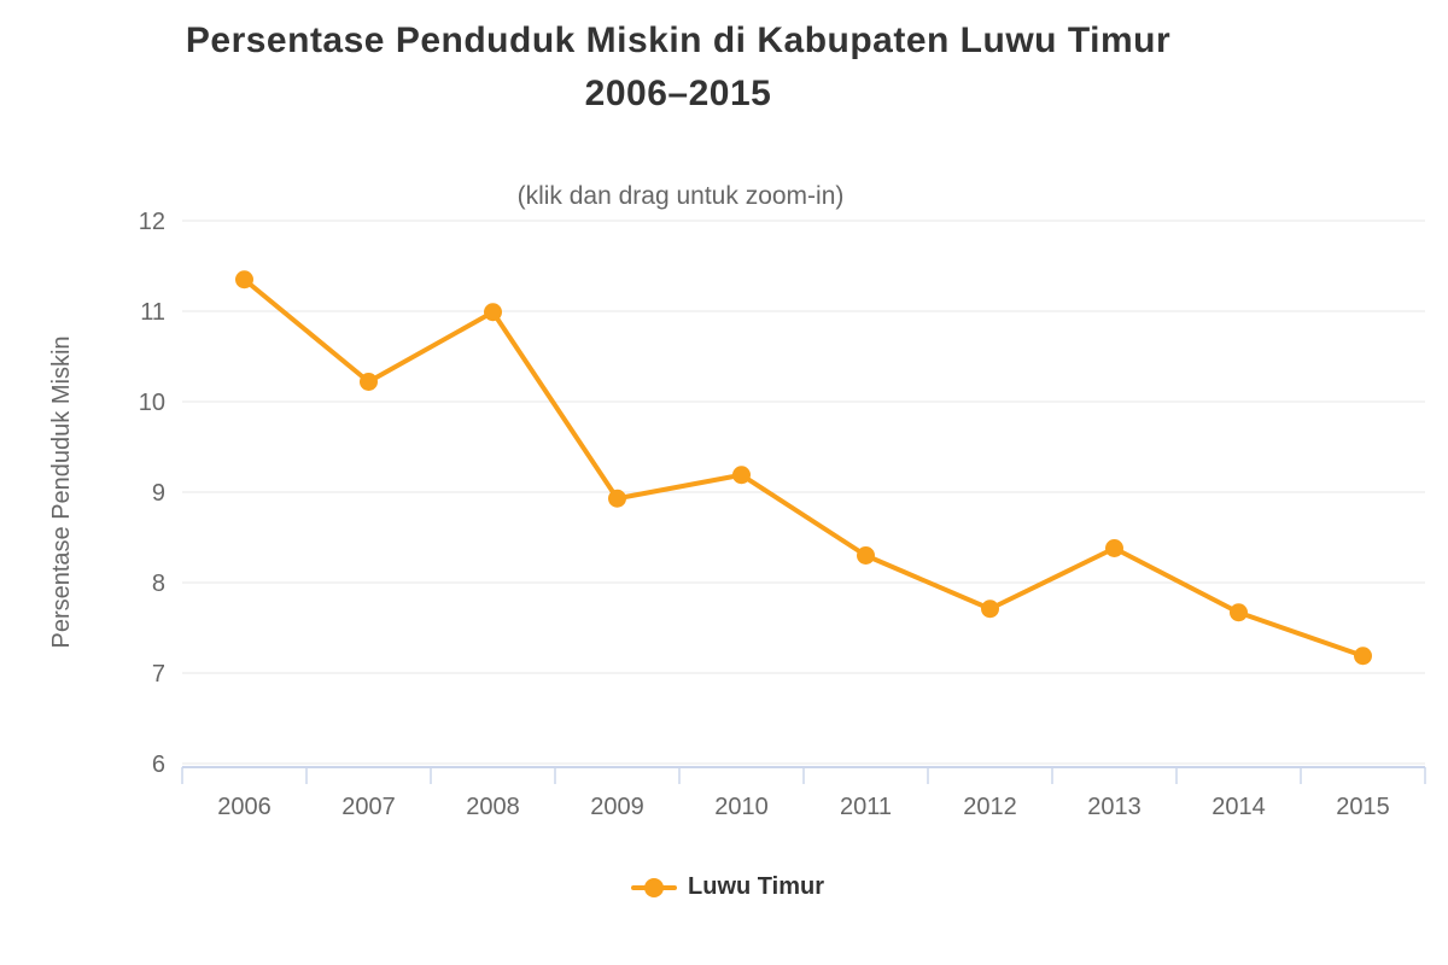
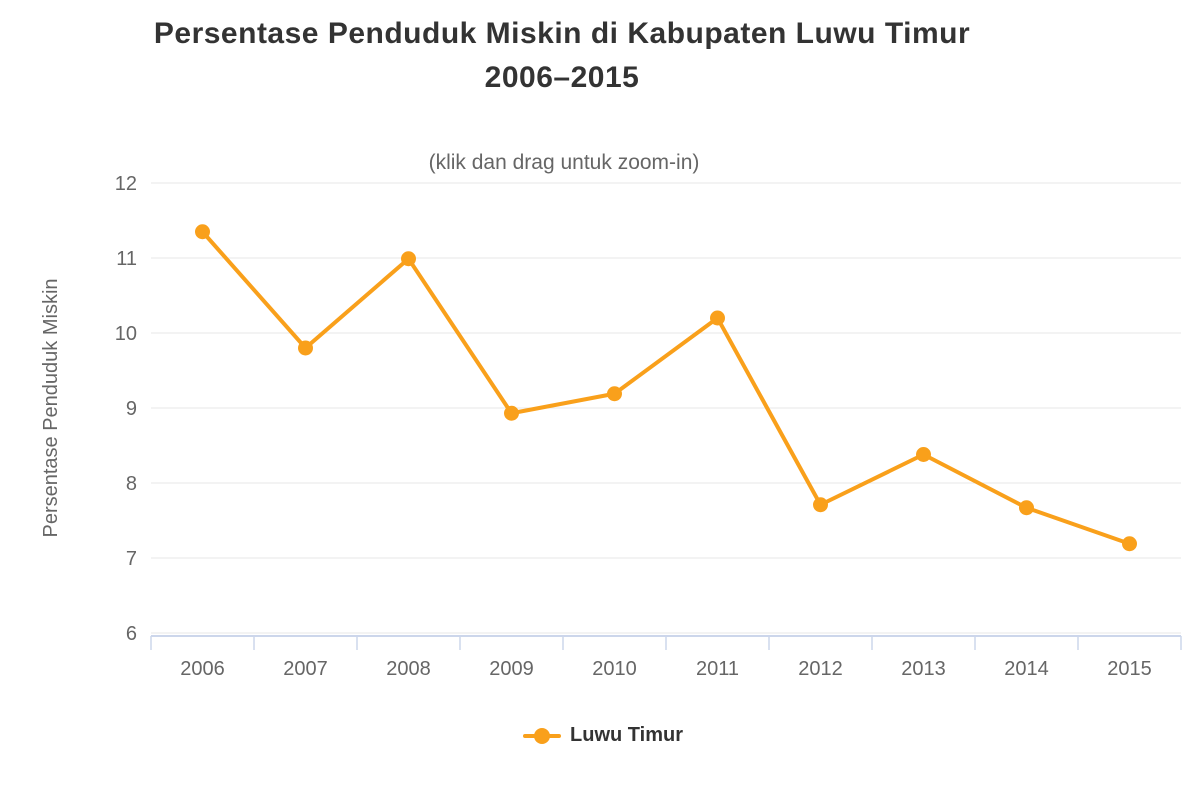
2007: 10.2 -> 9.8
2011: 8.3 -> 10.2
